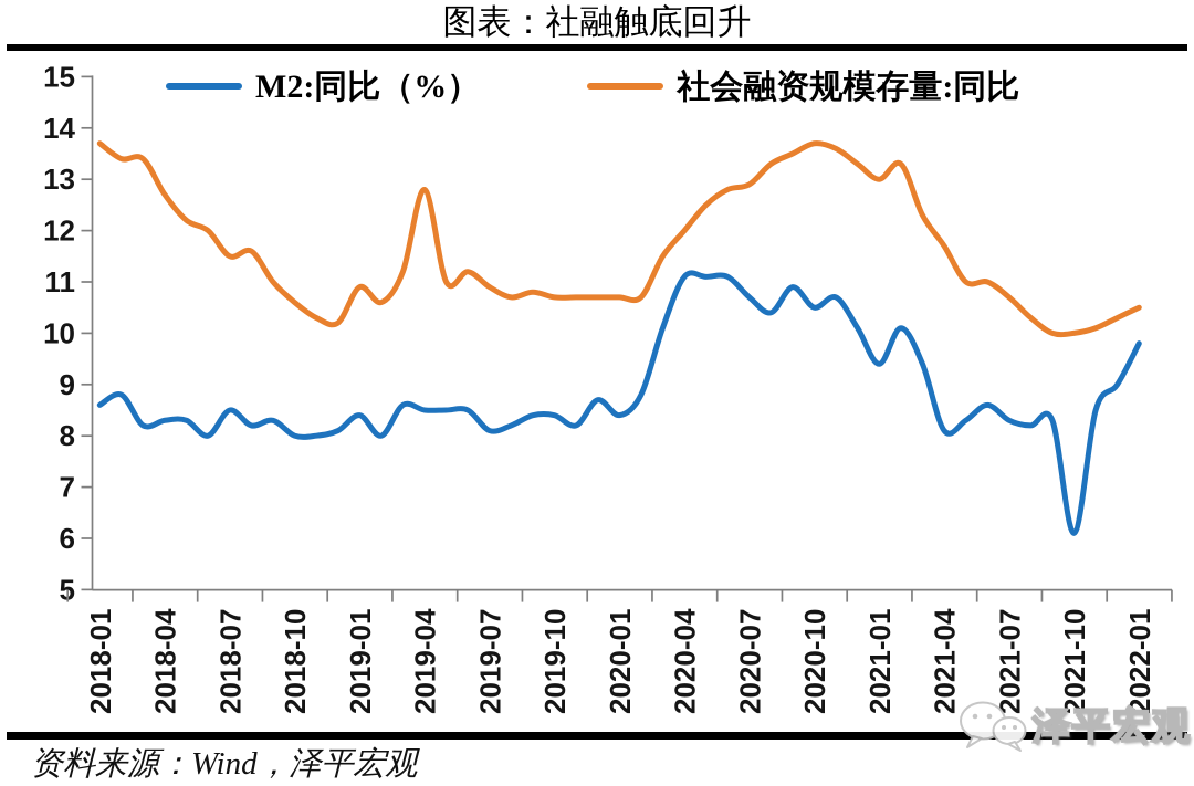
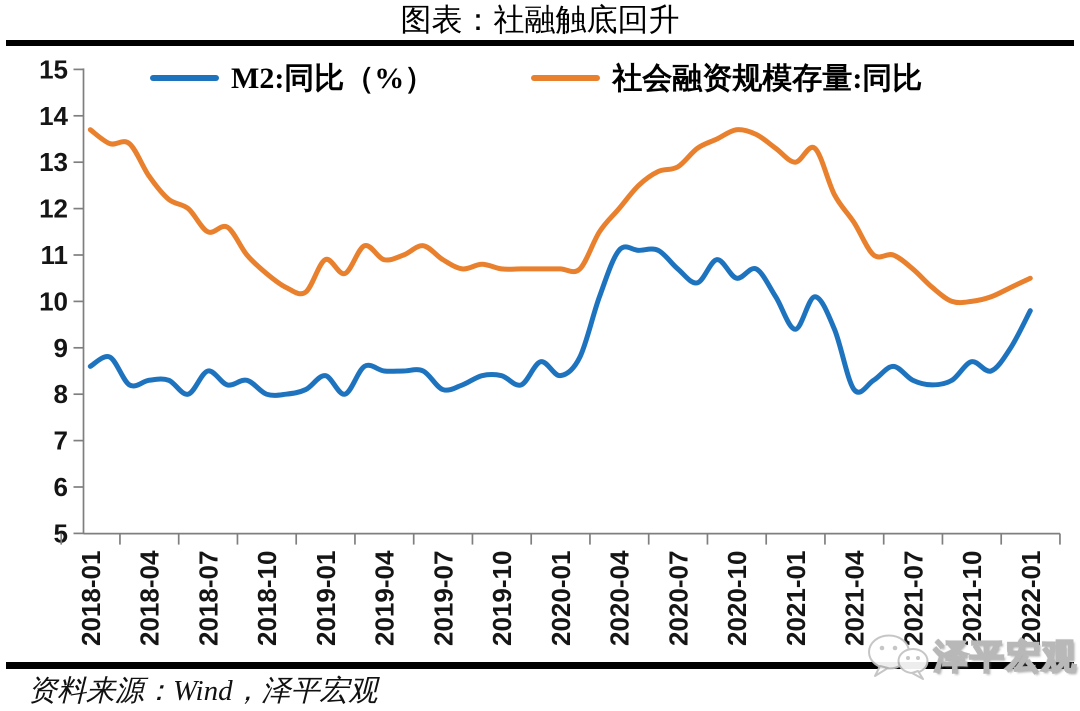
社会融资规模存量:同比/2019-04: 12.8 -> 10.9
M2:同比（%）/2021-10: 6.1 -> 8.7
